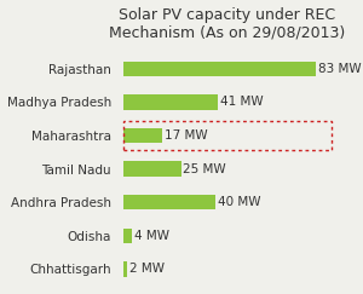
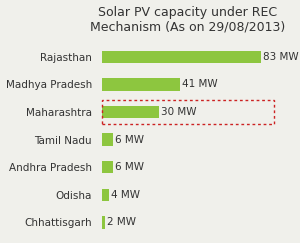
Maharashtra: 17 -> 30
Tamil Nadu: 25 -> 6
Andhra Pradesh: 40 -> 6
